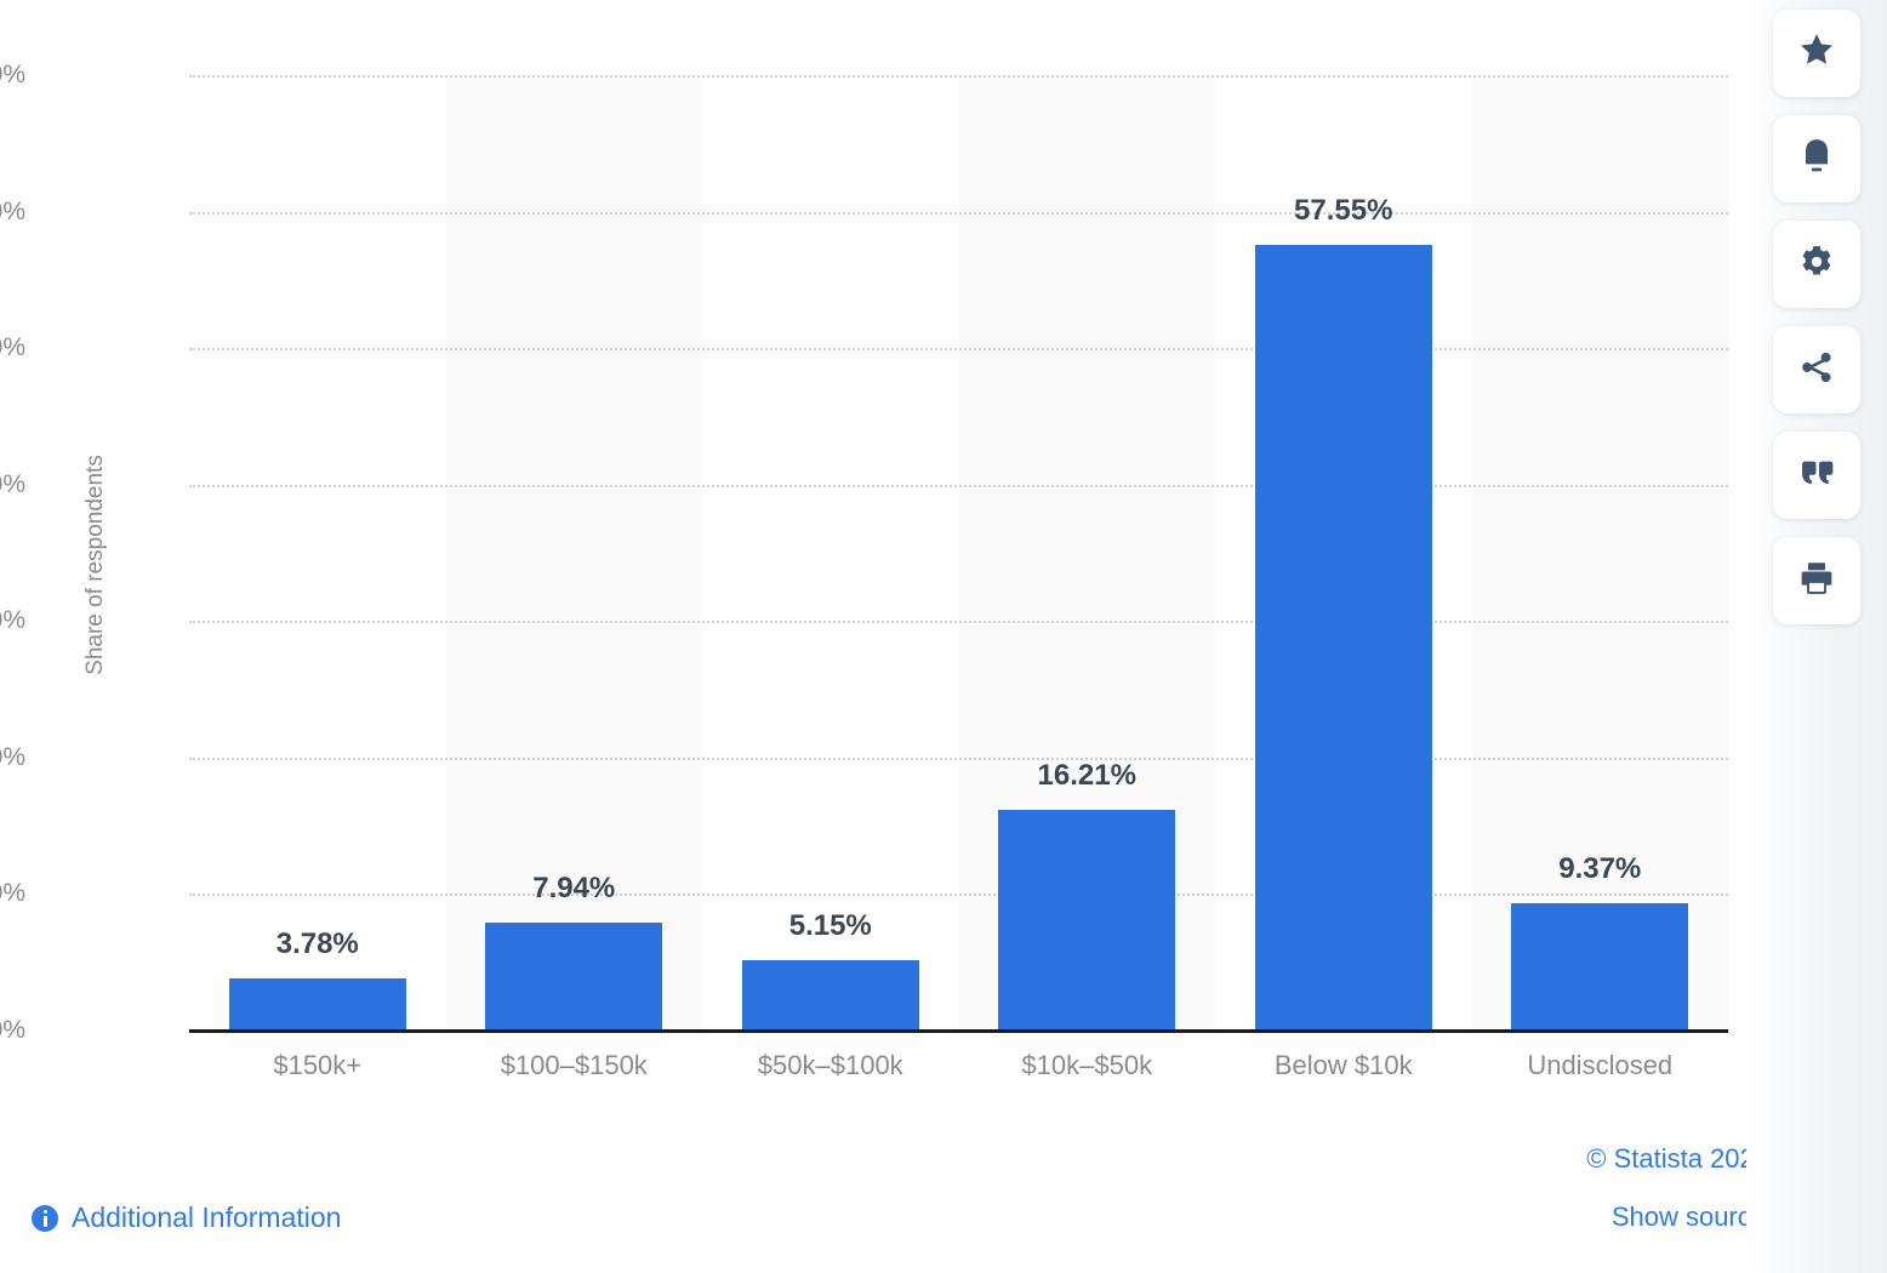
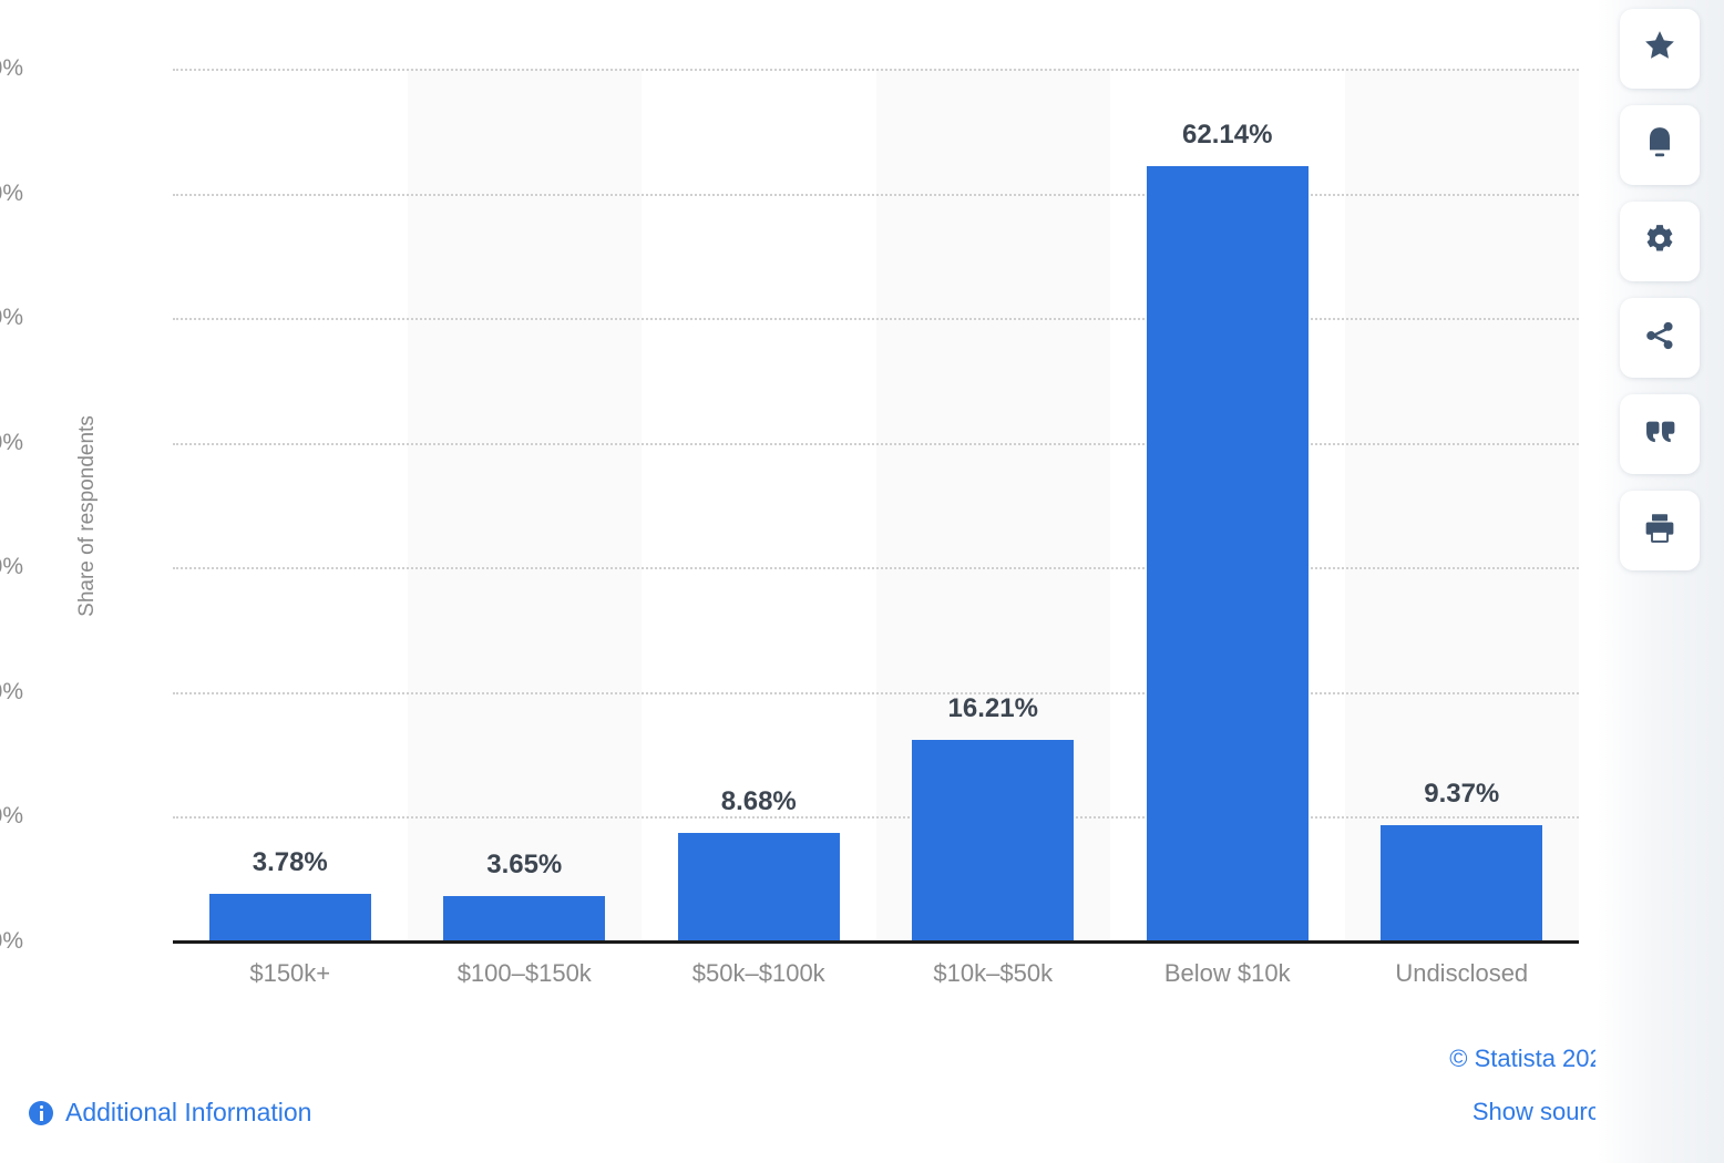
$100–$150k: 7.94% -> 3.65%
$50k–$100k: 5.15% -> 8.68%
Below $10k: 57.55% -> 62.14%
